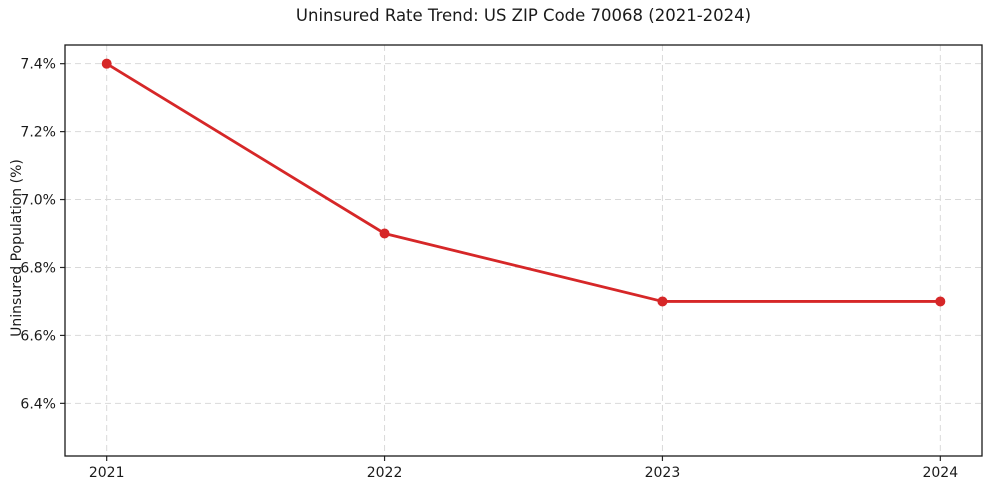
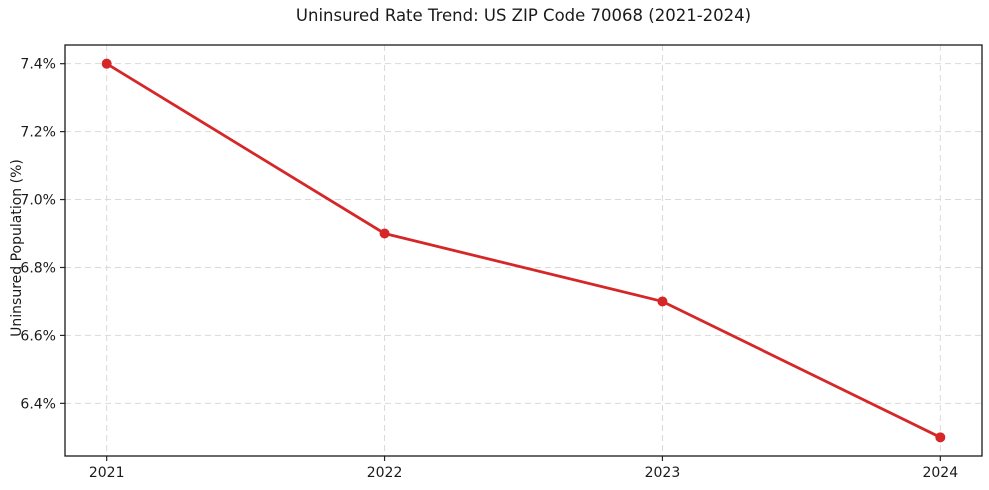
2024: 6.7% -> 6.3%
